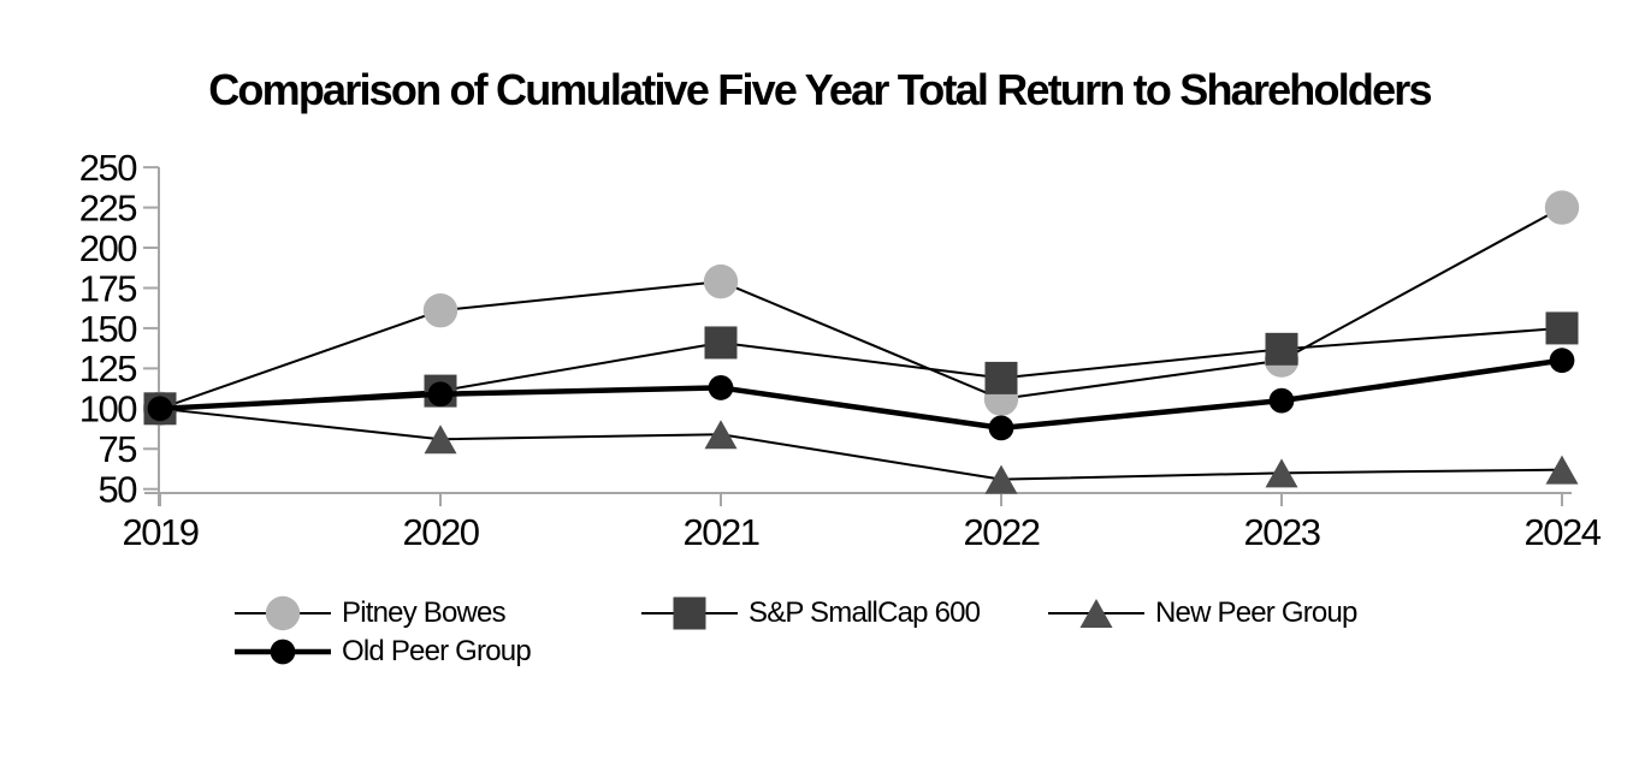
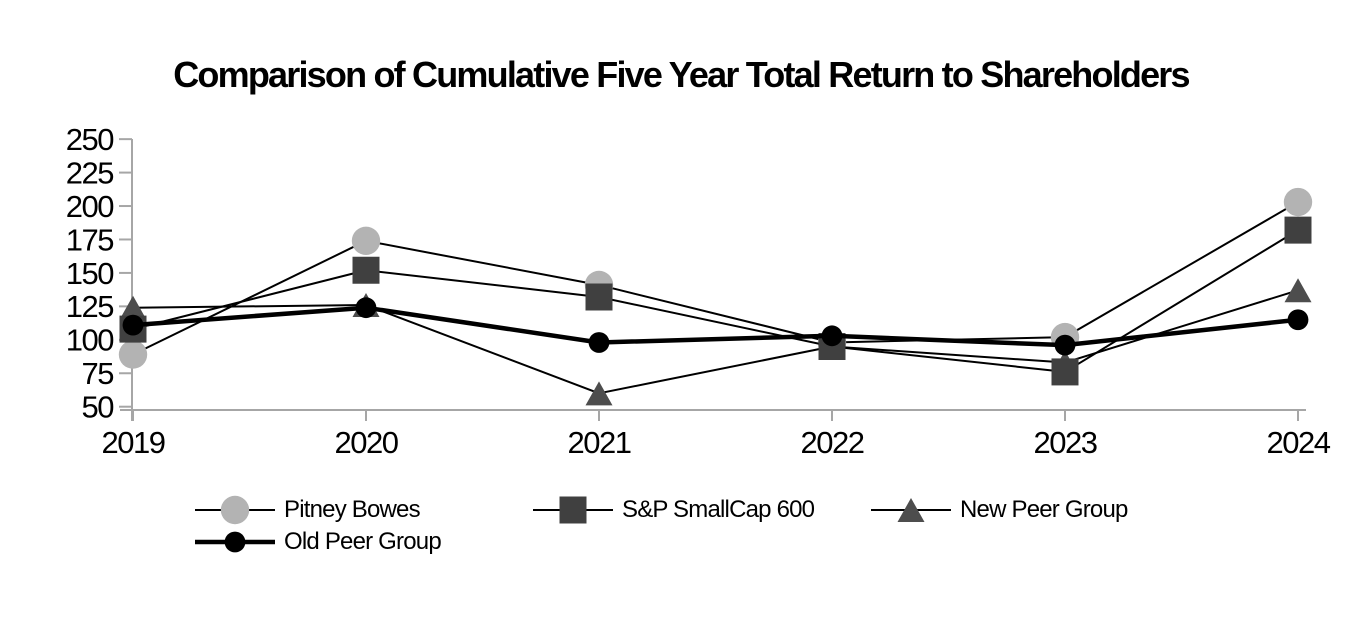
Pitney Bowes/2019: 100 -> 89
S&P SmallCap 600/2019: 100 -> 108
New Peer Group/2019: 100 -> 124
Old Peer Group/2019: 100 -> 111
Pitney Bowes/2020: 161 -> 174
S&P SmallCap 600/2020: 111 -> 152
New Peer Group/2020: 81 -> 126
Old Peer Group/2020: 109 -> 124
Pitney Bowes/2021: 179 -> 141
S&P SmallCap 600/2021: 141 -> 132
New Peer Group/2021: 84 -> 60
Old Peer Group/2021: 113 -> 98
Pitney Bowes/2022: 106 -> 98
S&P SmallCap 600/2022: 119 -> 95
New Peer Group/2022: 56 -> 95
Old Peer Group/2022: 88 -> 103
Pitney Bowes/2023: 130 -> 102
S&P SmallCap 600/2023: 137 -> 76
New Peer Group/2023: 60 -> 83
Old Peer Group/2023: 105 -> 96
Pitney Bowes/2024: 225 -> 203
S&P SmallCap 600/2024: 150 -> 182
New Peer Group/2024: 62 -> 137
Old Peer Group/2024: 130 -> 115
